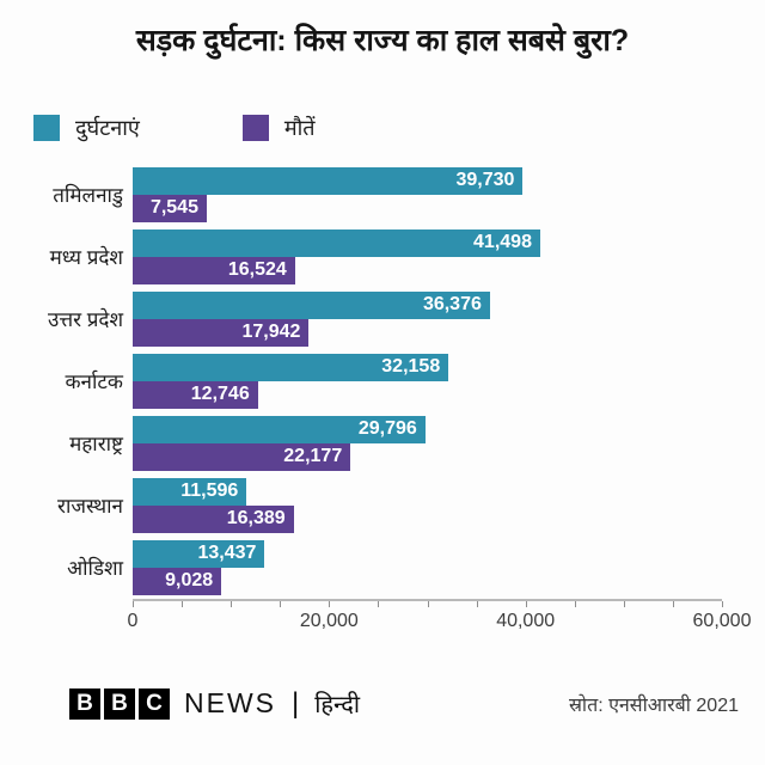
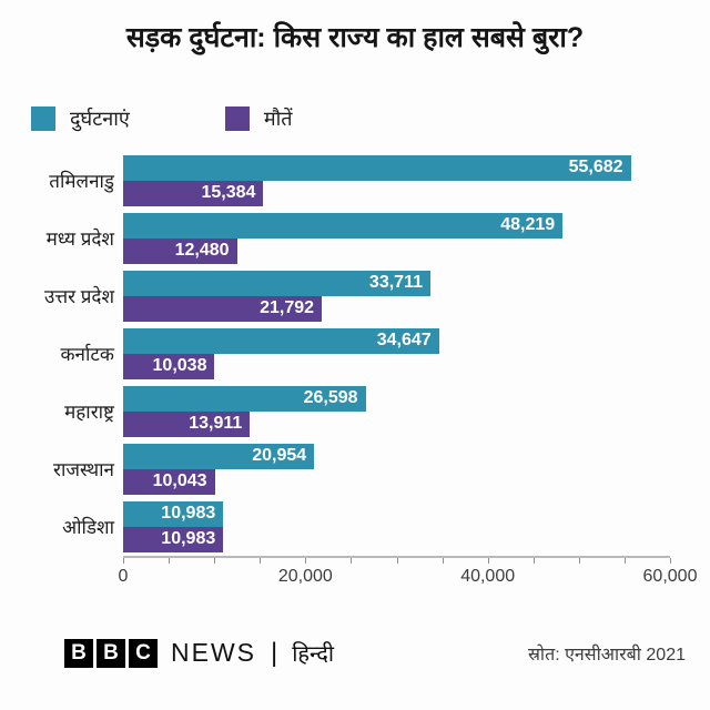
दुर्घटनाएं/तमिलनाडु: 39,730 -> 55,682
मौतें/तमिलनाडु: 7,545 -> 15,384
दुर्घटनाएं/मध्य प्रदेश: 41,498 -> 48,219
मौतें/मध्य प्रदेश: 16,524 -> 12,480
दुर्घटनाएं/उत्तर प्रदेश: 36,376 -> 33,711
मौतें/उत्तर प्रदेश: 17,942 -> 21,792
दुर्घटनाएं/कर्नाटक: 32,158 -> 34,647
मौतें/कर्नाटक: 12,746 -> 10,038
दुर्घटनाएं/महाराष्ट्र: 29,796 -> 26,598
मौतें/महाराष्ट्र: 22,177 -> 13,911
दुर्घटनाएं/राजस्थान: 11,596 -> 20,954
मौतें/राजस्थान: 16,389 -> 10,043
दुर्घटनाएं/ओडिशा: 13,437 -> 10,983
मौतें/ओडिशा: 9,028 -> 10,983
